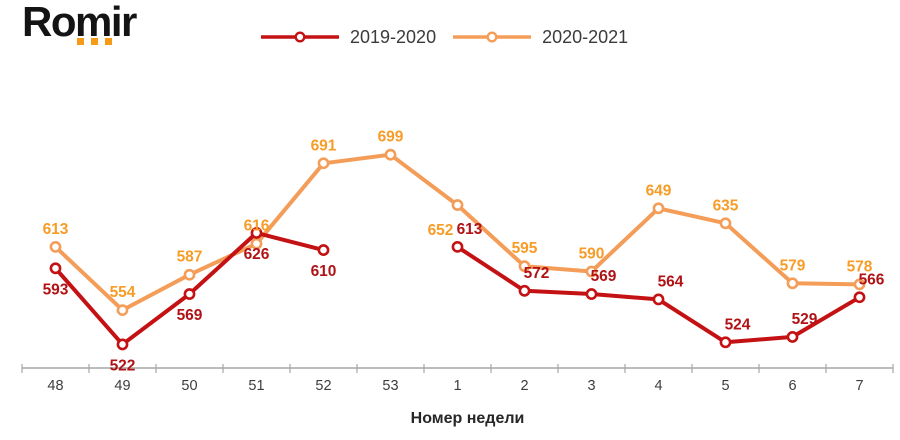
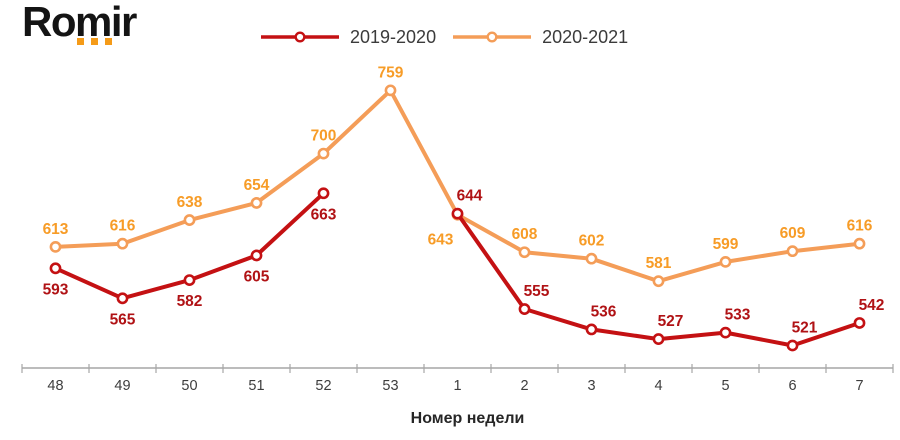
2019-2020/49: 522 -> 565
2020-2021/49: 554 -> 616
2019-2020/50: 569 -> 582
2020-2021/50: 587 -> 638
2019-2020/51: 626 -> 605
2020-2021/51: 616 -> 654
2019-2020/52: 610 -> 663
2020-2021/52: 691 -> 700
2020-2021/53: 699 -> 759
2019-2020/1: 613 -> 644
2020-2021/1: 652 -> 643
2019-2020/2: 572 -> 555
2020-2021/2: 595 -> 608
2019-2020/3: 569 -> 536
2020-2021/3: 590 -> 602
2019-2020/4: 564 -> 527
2020-2021/4: 649 -> 581
2019-2020/5: 524 -> 533
2020-2021/5: 635 -> 599
2019-2020/6: 529 -> 521
2020-2021/6: 579 -> 609
2019-2020/7: 566 -> 542
2020-2021/7: 578 -> 616
